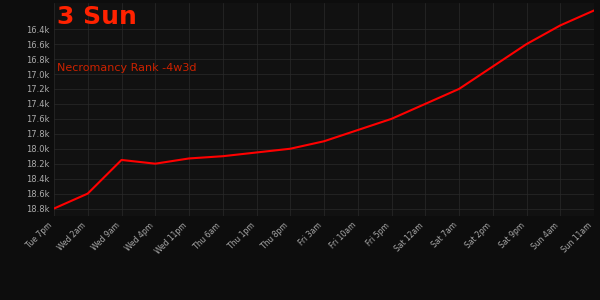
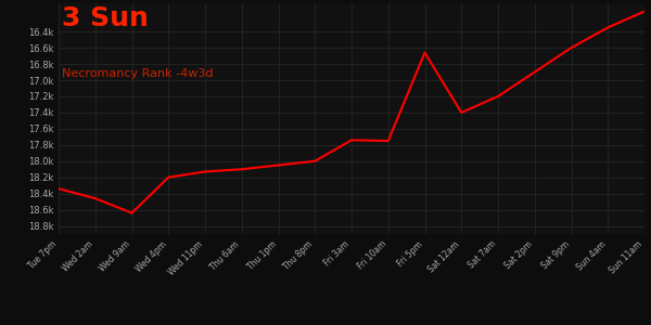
Tue 7pm: 18.80k -> 18.34k
Wed 2am: 18.60k -> 18.46k
Wed 9am: 18.15k -> 18.64k
Fri 3am: 17.90k -> 17.74k
Fri 5pm: 17.60k -> 16.66k
